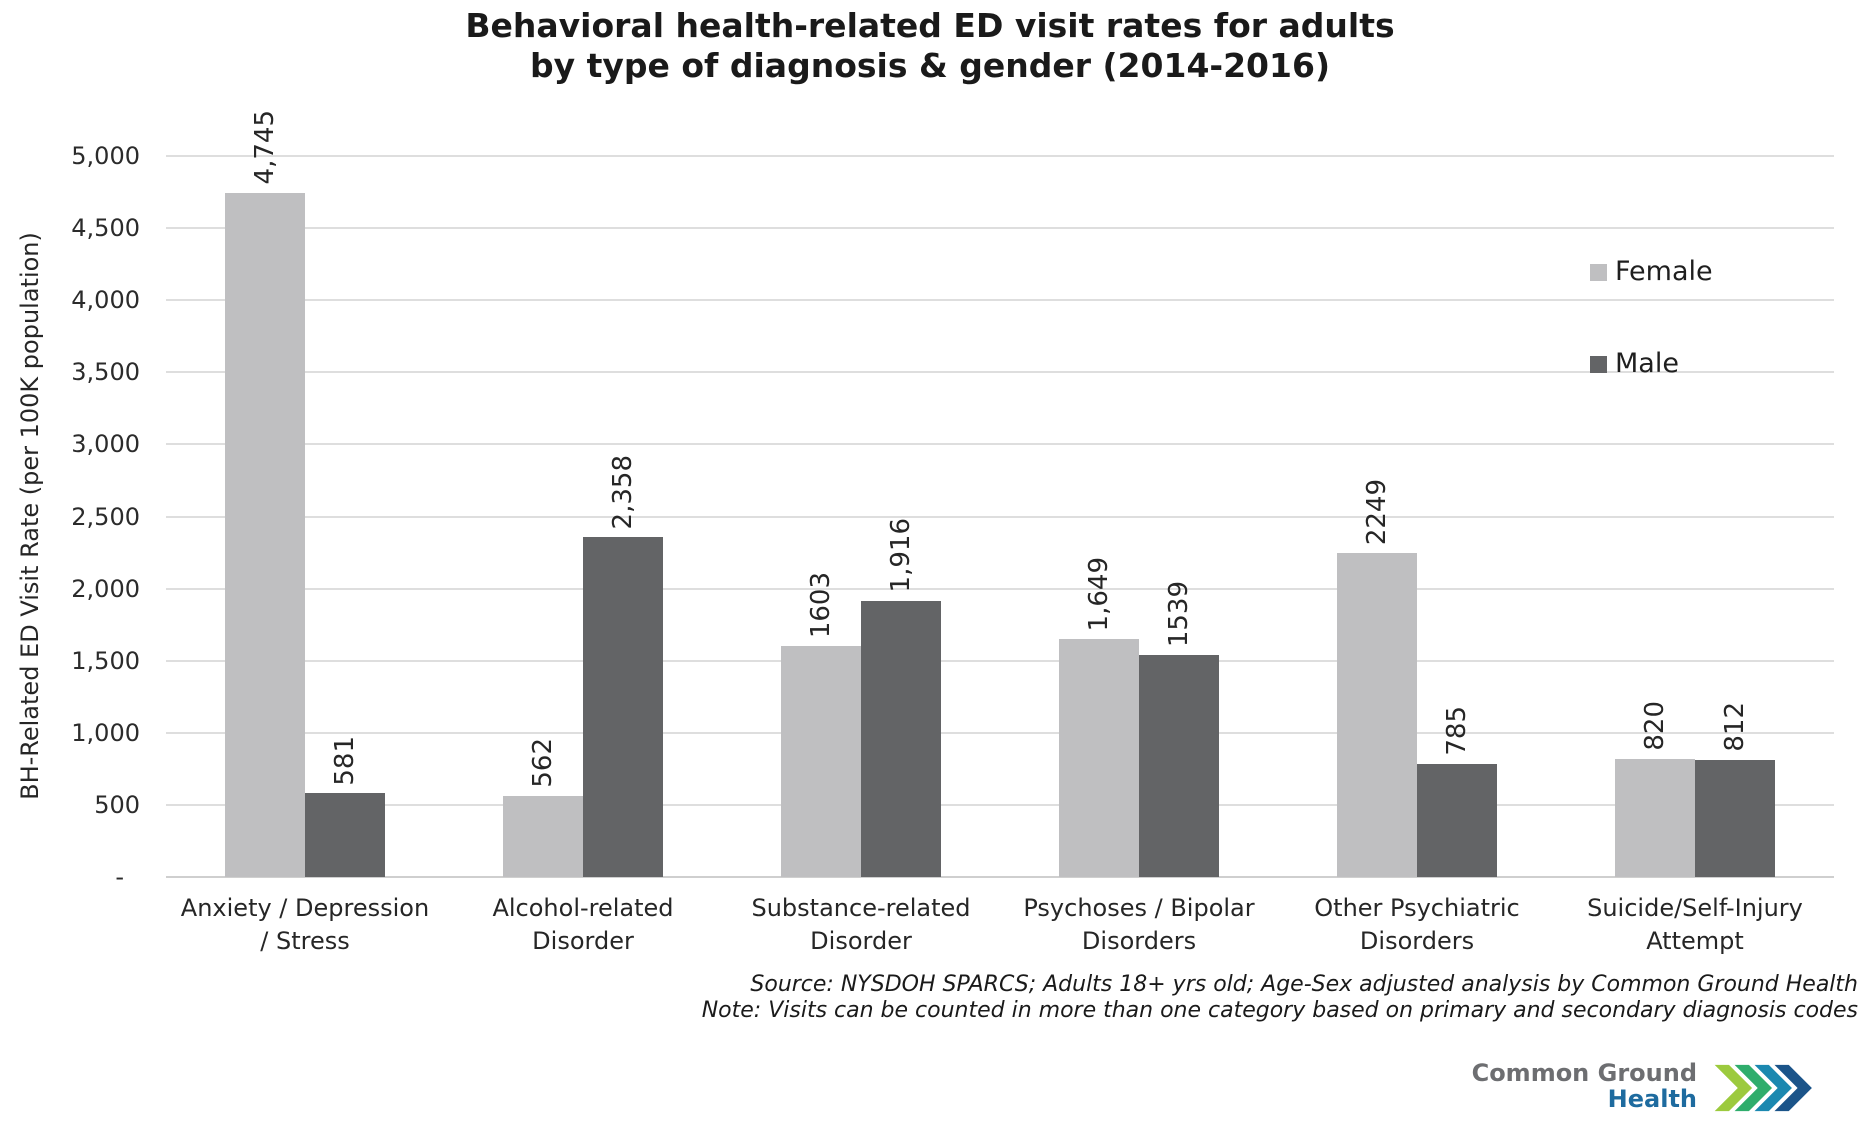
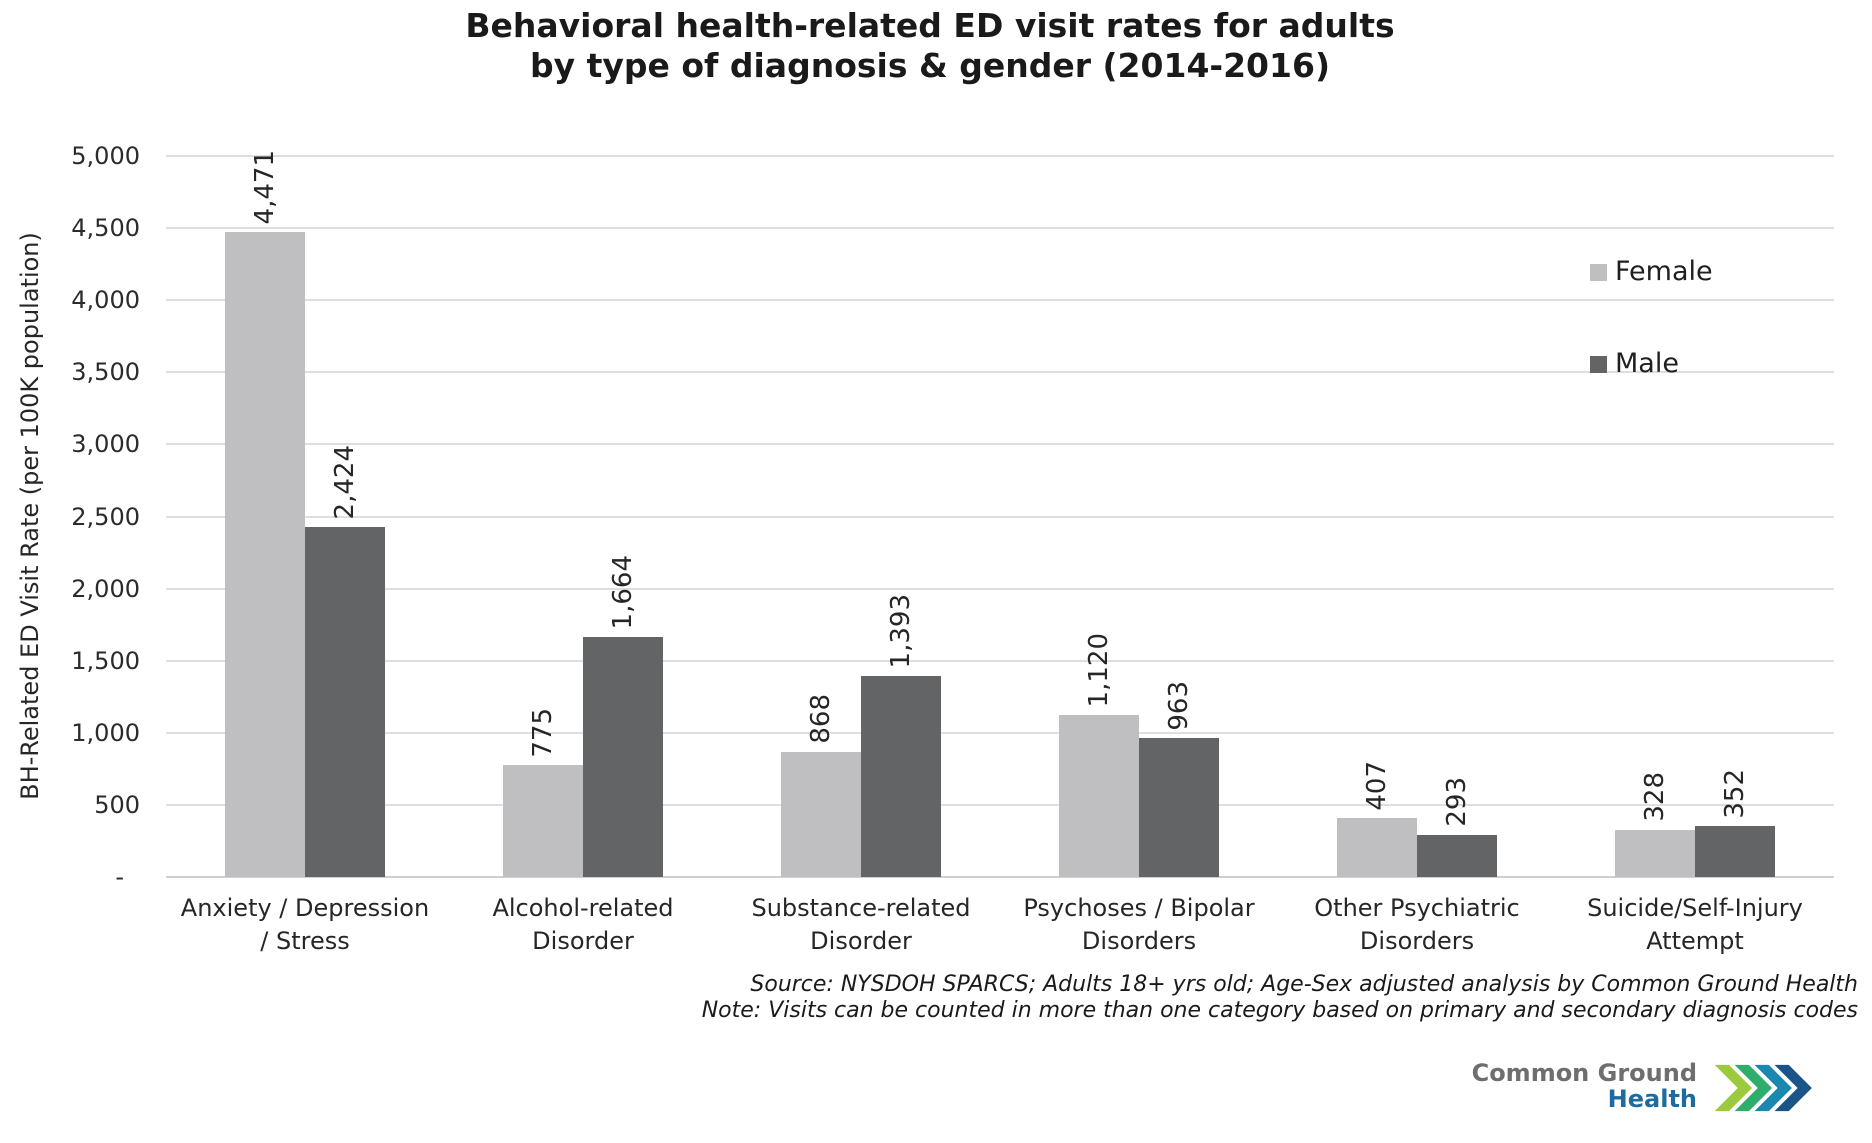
Female/Anxiety / Depression / Stress: 4,745 -> 4,471
Male/Anxiety / Depression / Stress: 581 -> 2,424
Female/Alcohol-related Disorder: 562 -> 775
Male/Alcohol-related Disorder: 2,358 -> 1,664
Female/Substance-related Disorder: 1603 -> 868
Male/Substance-related Disorder: 1,916 -> 1,393
Female/Psychoses / Bipolar Disorders: 1,649 -> 1,120
Male/Psychoses / Bipolar Disorders: 1539 -> 963
Female/Other Psychiatric Disorders: 2249 -> 407
Male/Other Psychiatric Disorders: 785 -> 293
Female/Suicide/Self-Injury Attempt: 820 -> 328
Male/Suicide/Self-Injury Attempt: 812 -> 352
